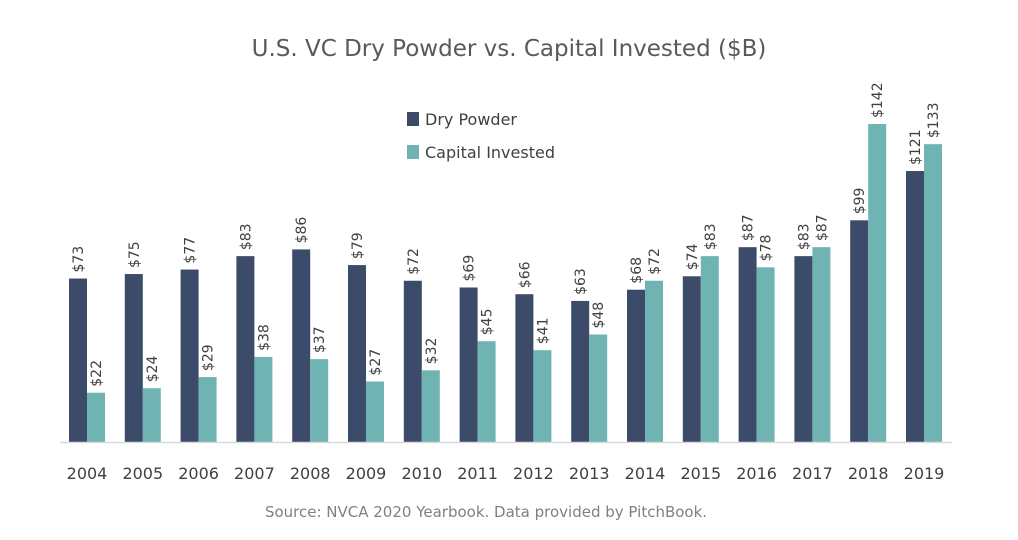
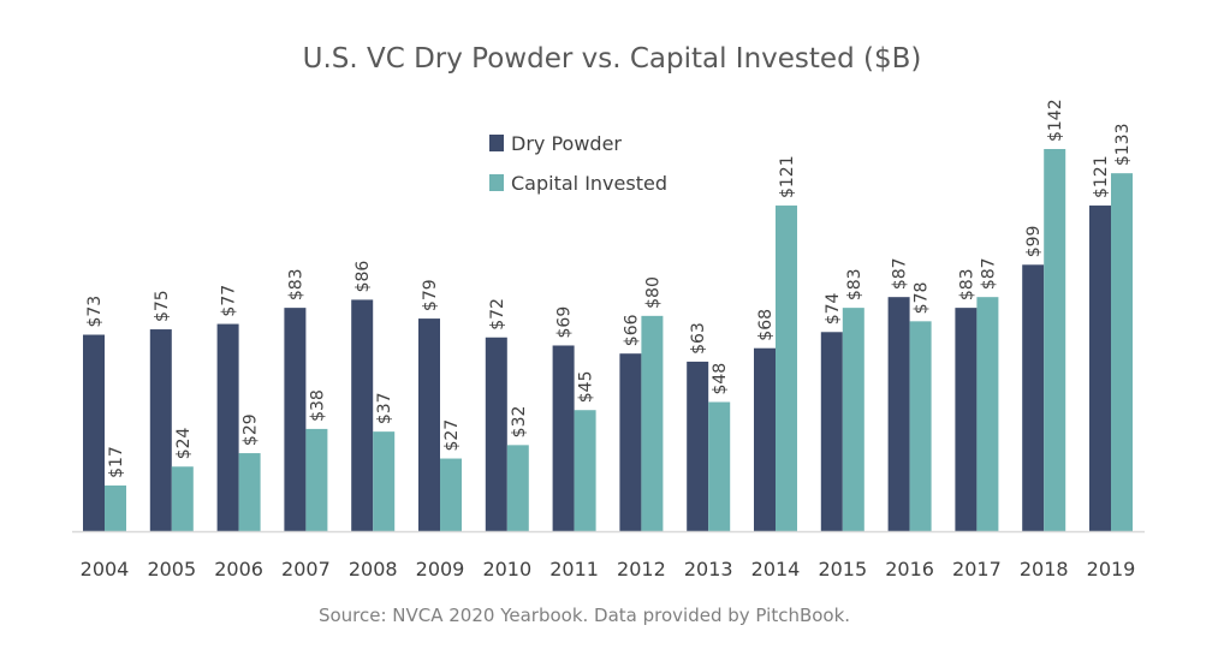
Capital Invested/2004: $22 -> $17
Capital Invested/2012: $41 -> $80
Capital Invested/2014: $72 -> $121
